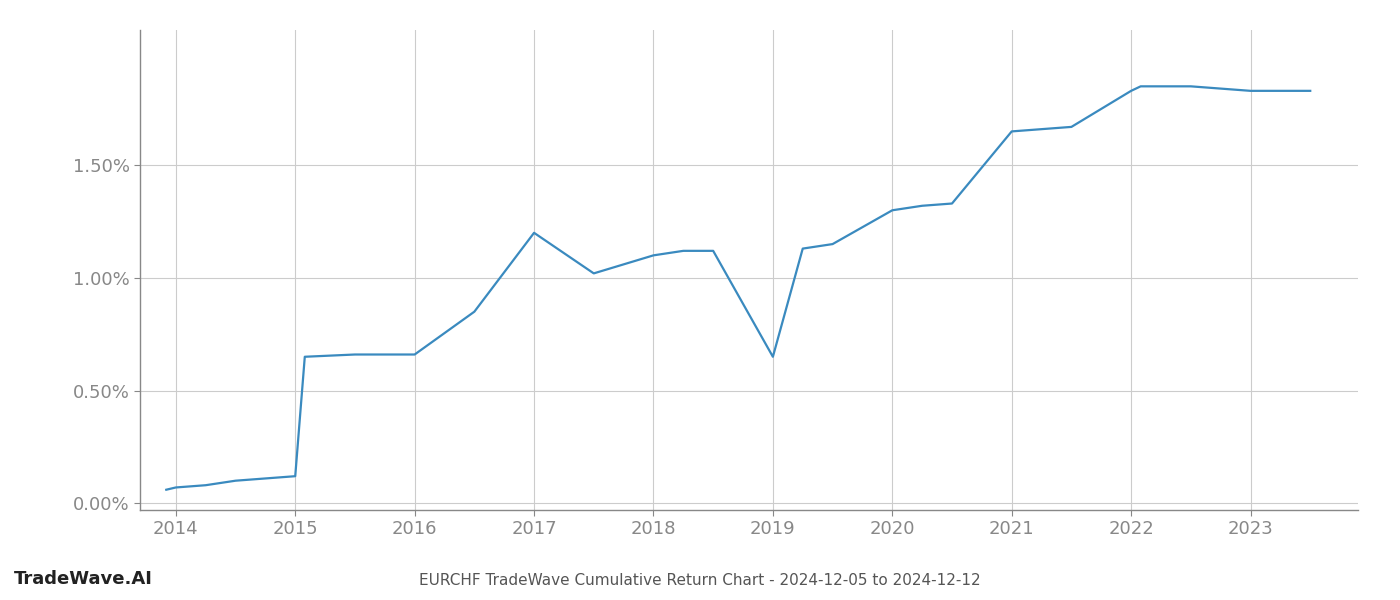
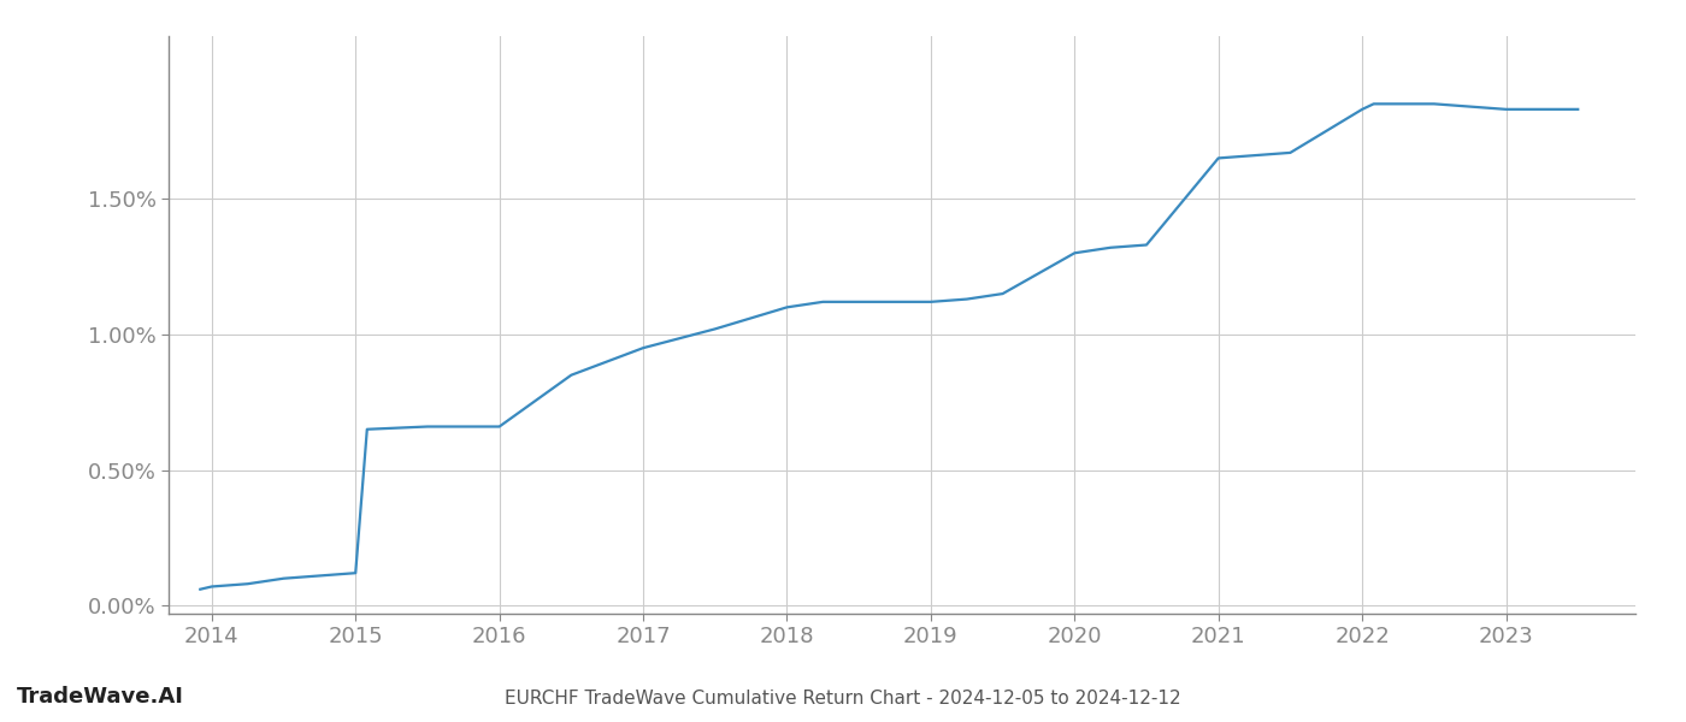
2017: 1.20% -> 0.95%
2019: 0.65% -> 1.12%
